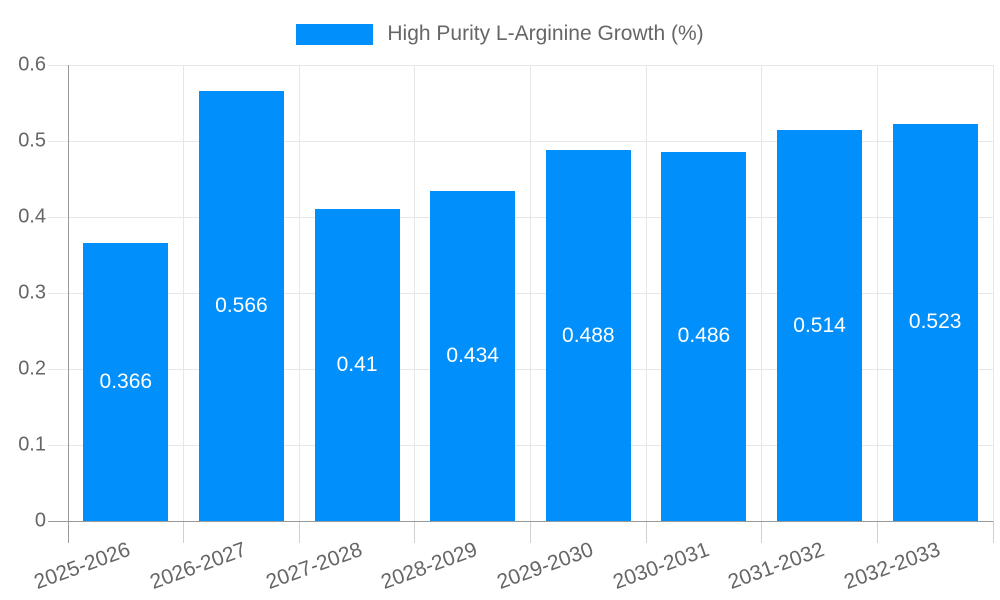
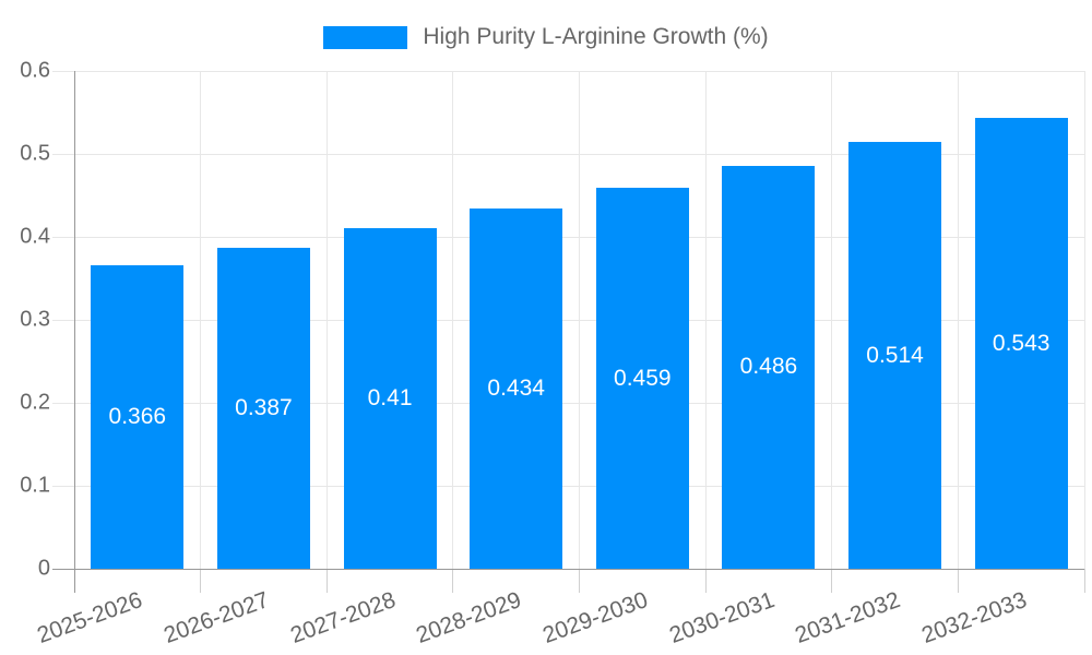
2026-2027: 0.566 -> 0.387
2029-2030: 0.488 -> 0.459
2032-2033: 0.523 -> 0.543
